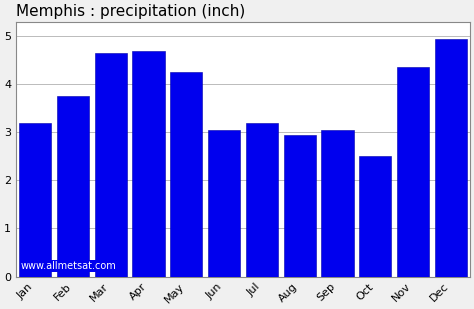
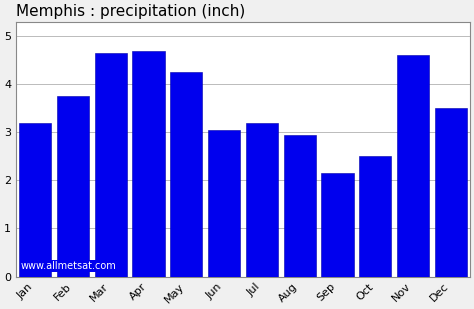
Sep: 3.05 -> 2.15
Nov: 4.35 -> 4.60
Dec: 4.95 -> 3.50
